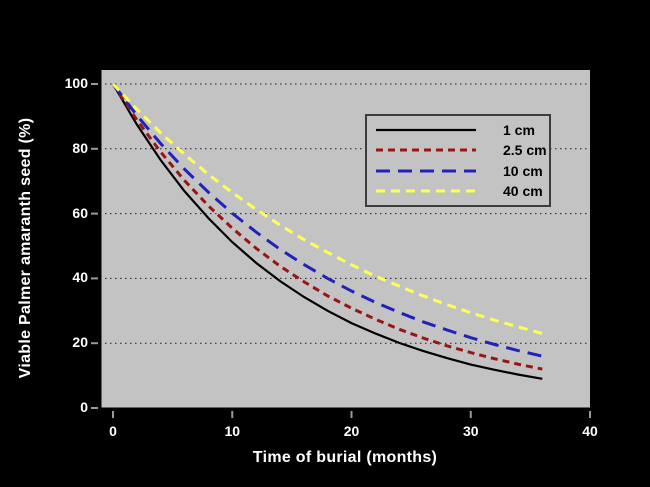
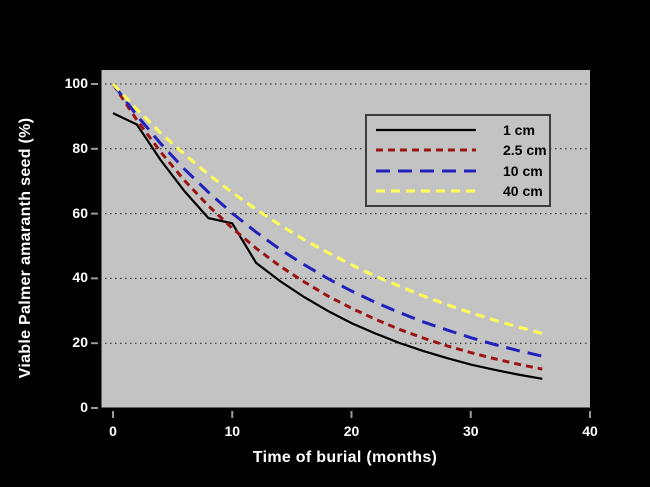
1 cm/0: 100 -> 91
1 cm/10: 51 -> 57
